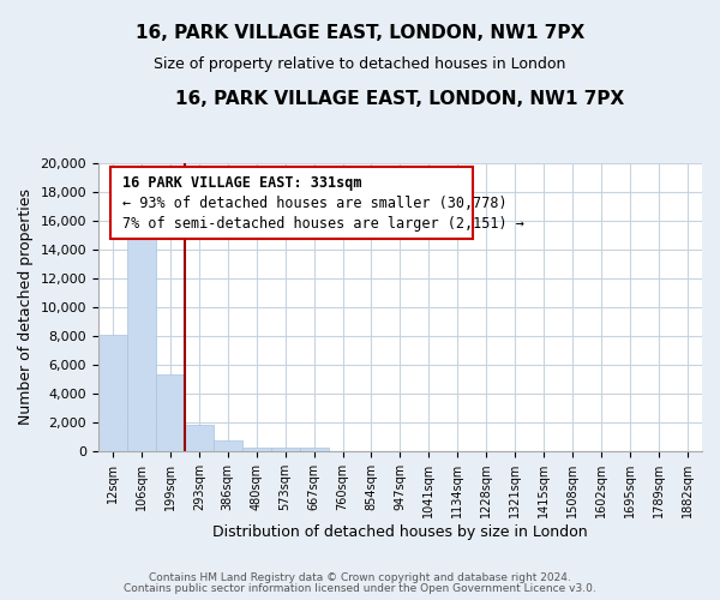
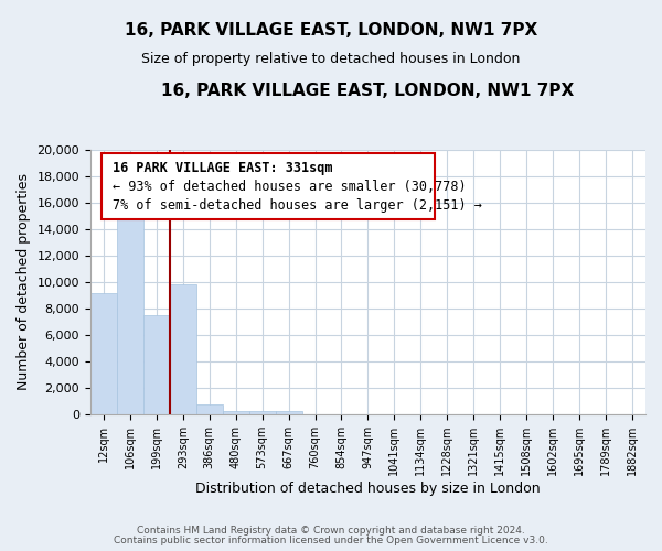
12sqm: 8,100 -> 9,200
199sqm: 5,300 -> 7,500
293sqm: 1,800 -> 9,800
